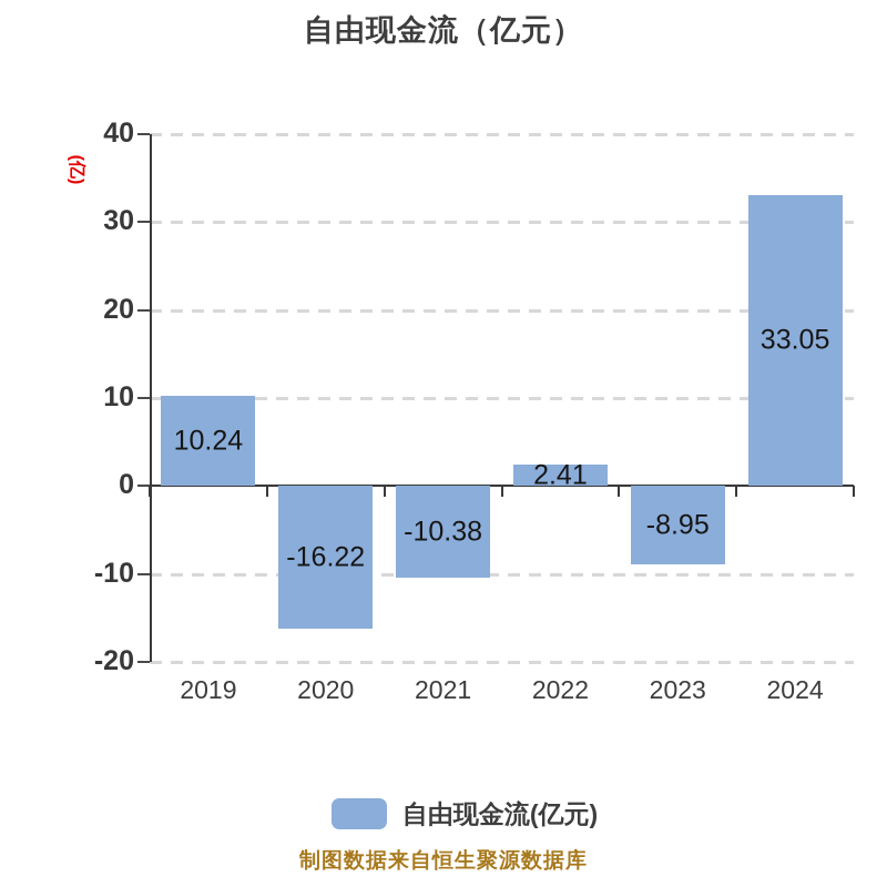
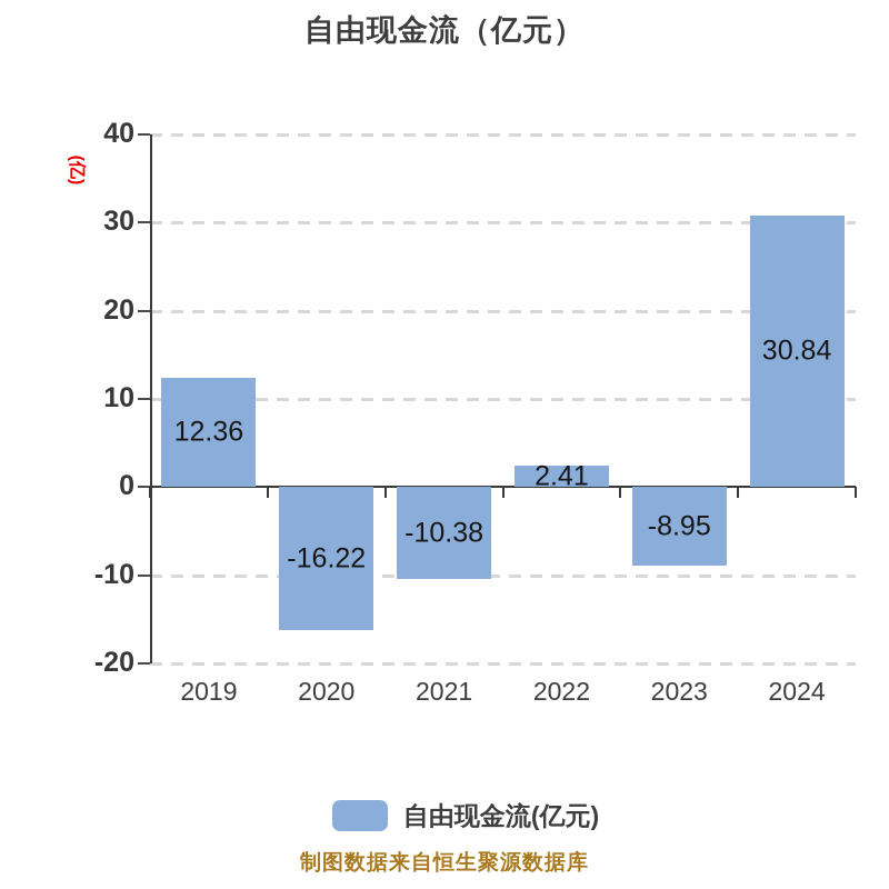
2019: 10.24 -> 12.36
2024: 33.05 -> 30.84
